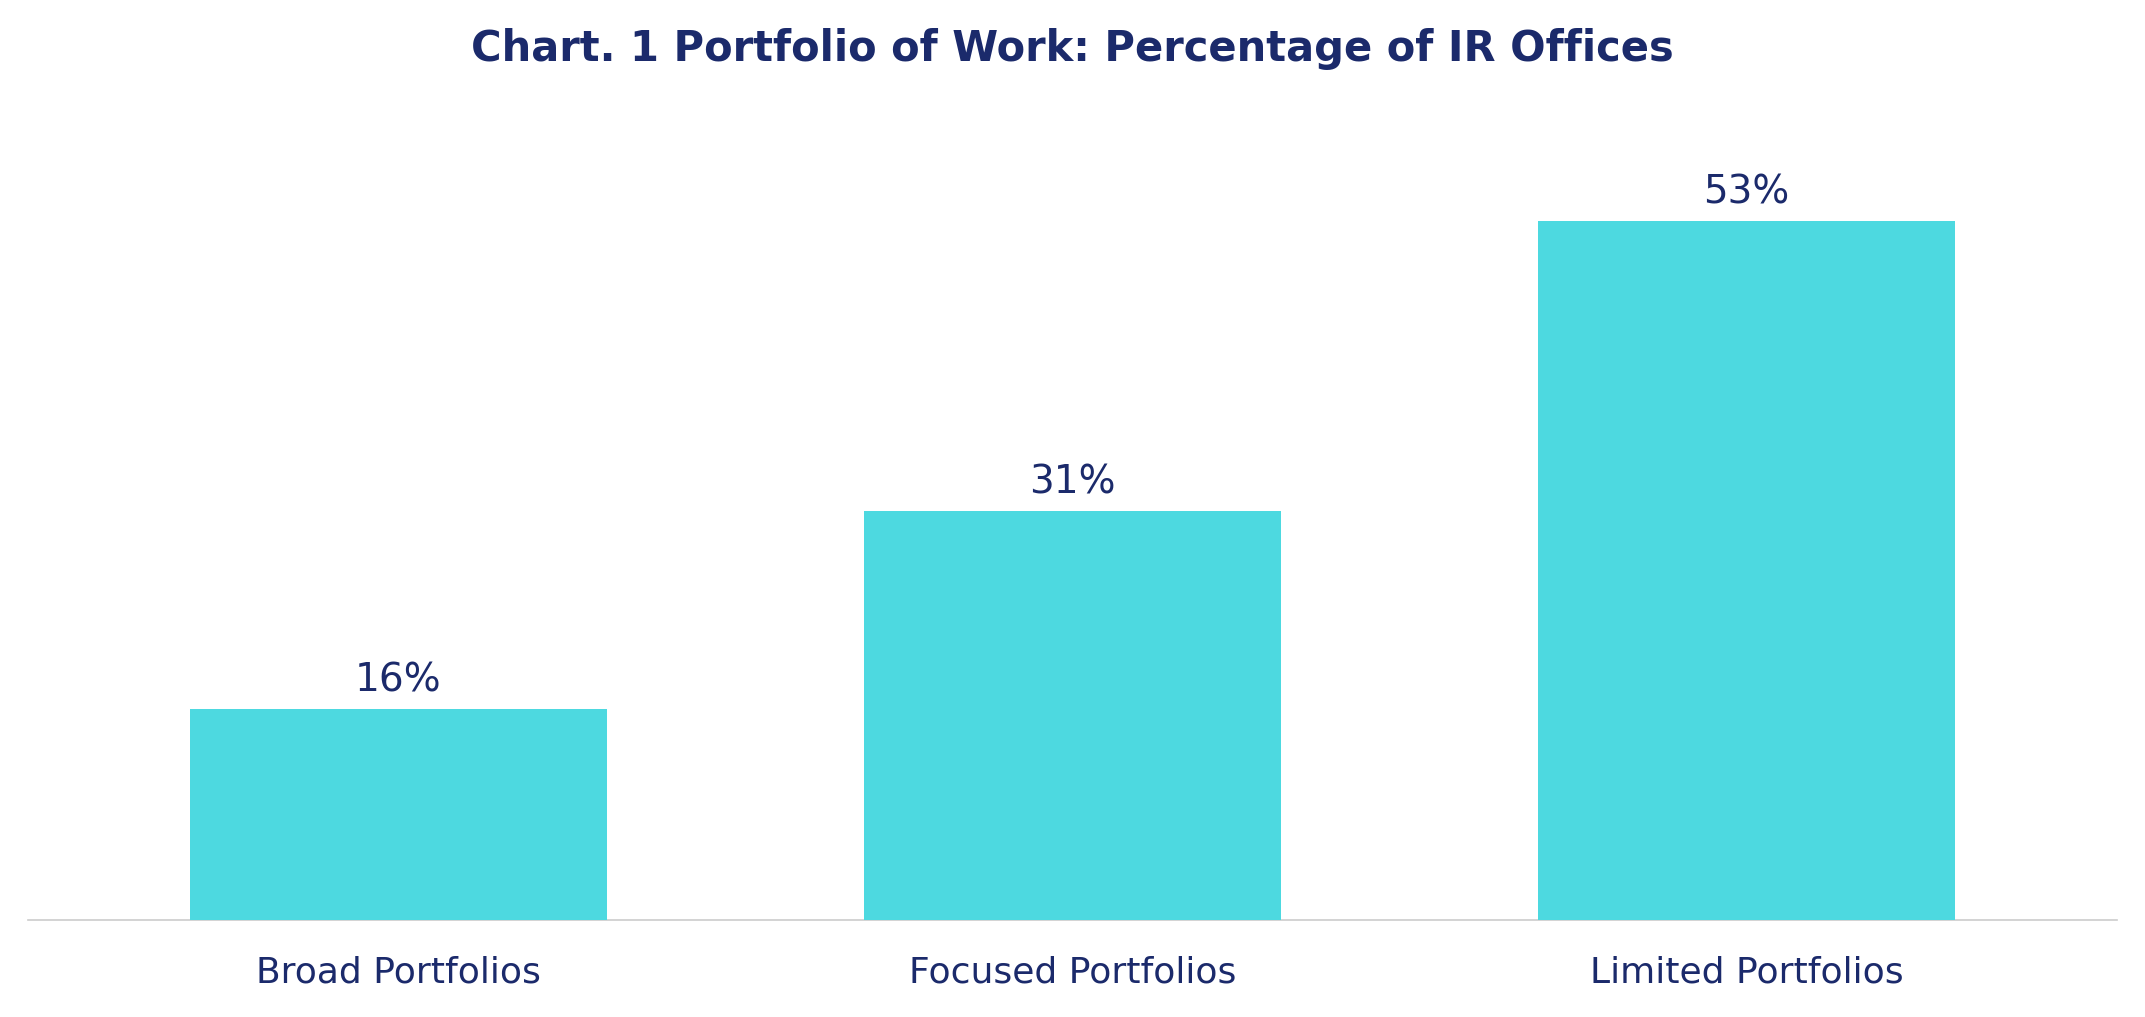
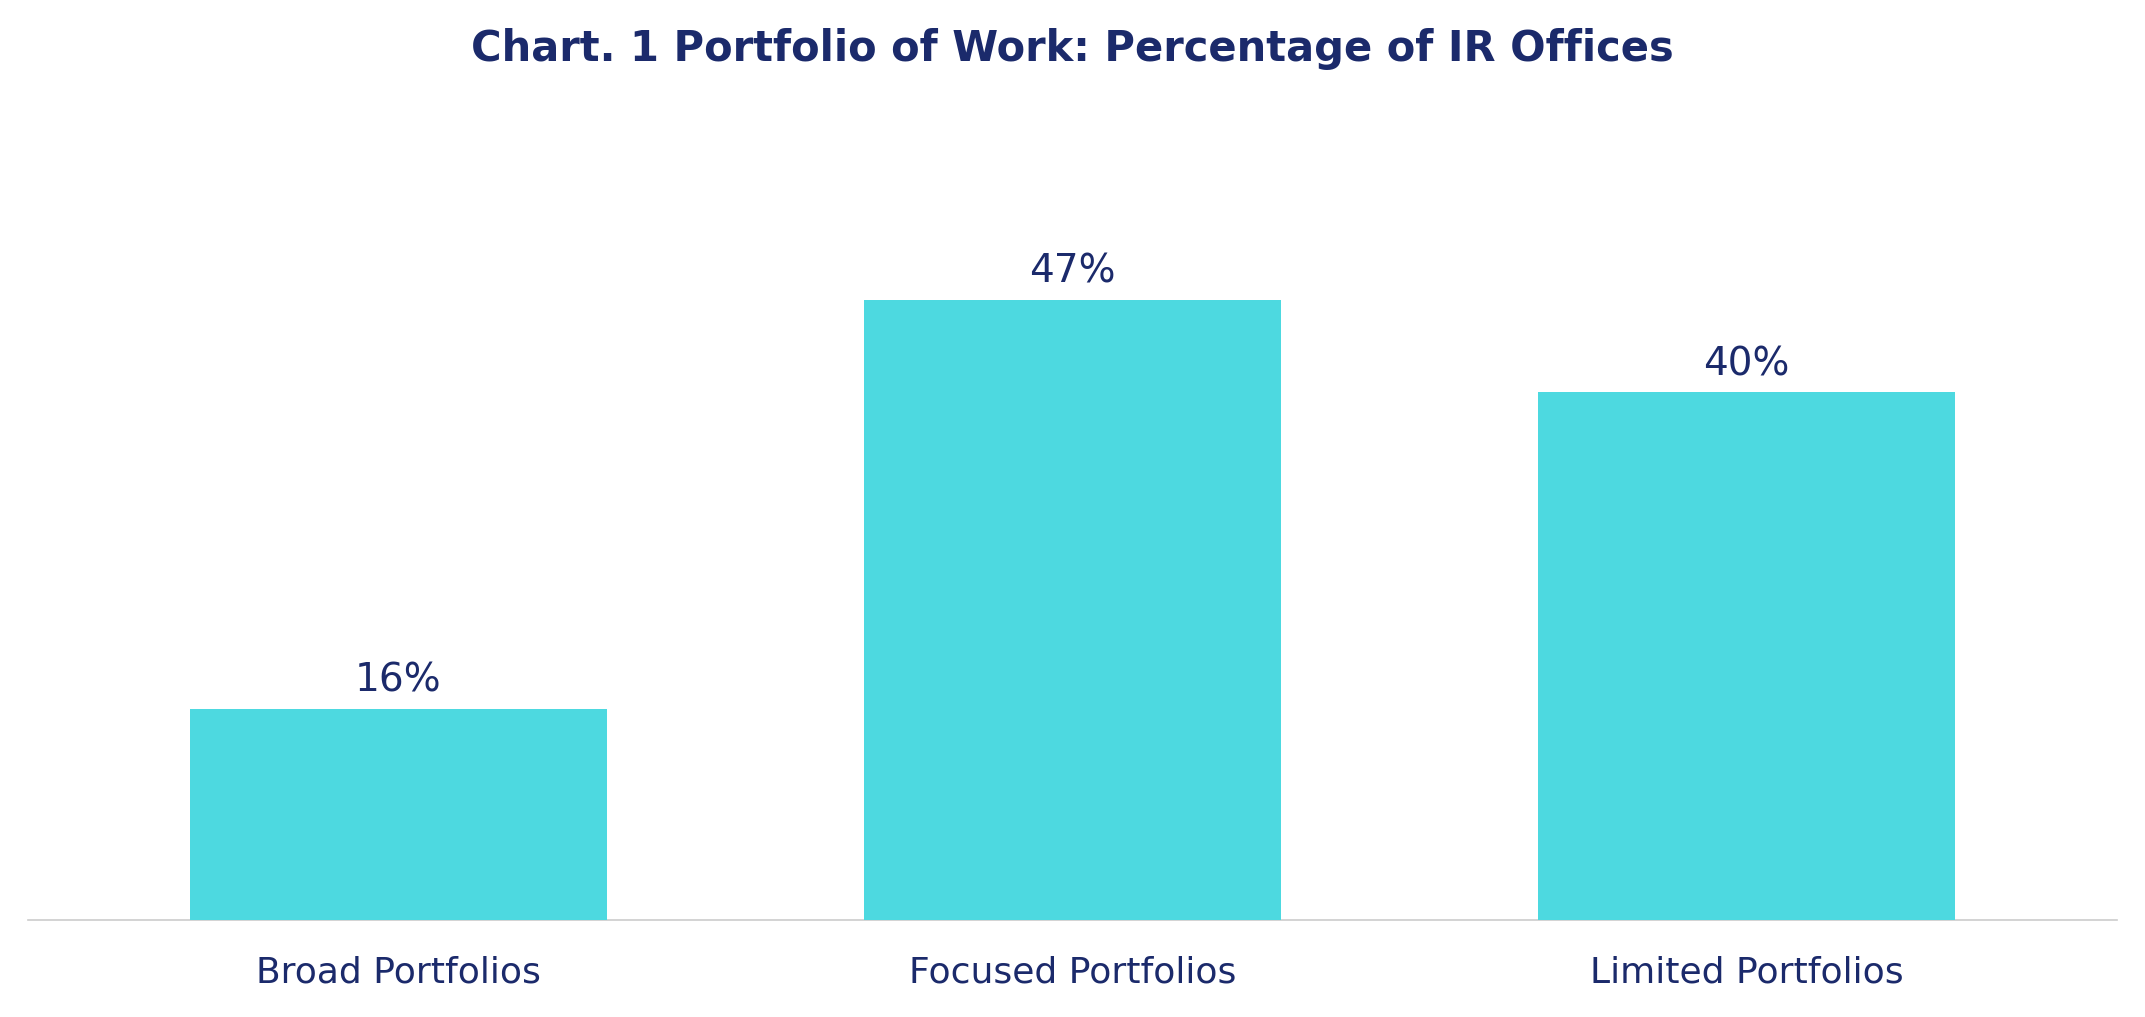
Focused Portfolios: 31% -> 47%
Limited Portfolios: 53% -> 40%
